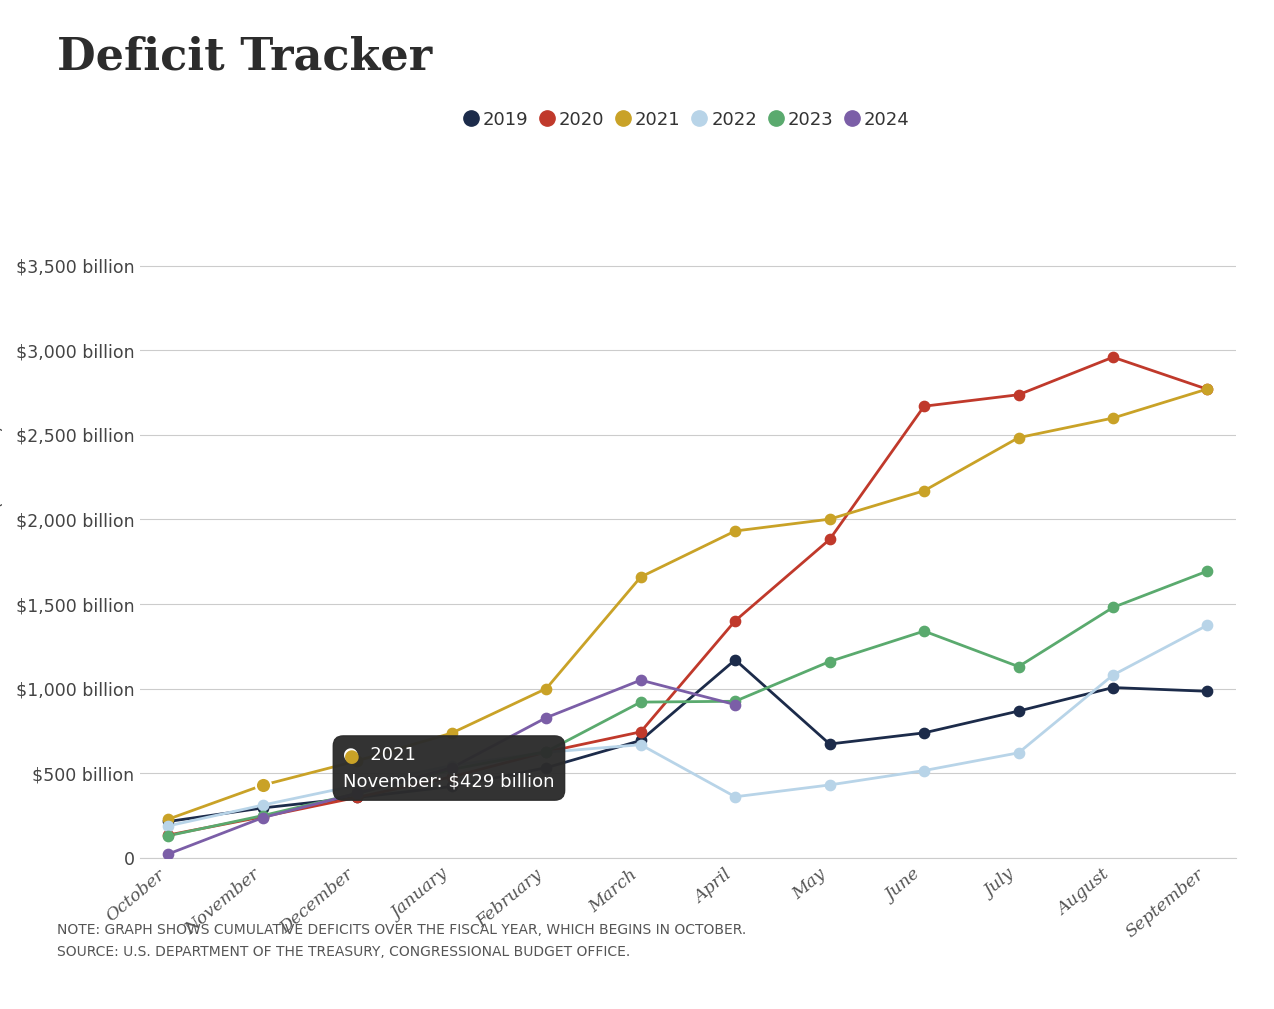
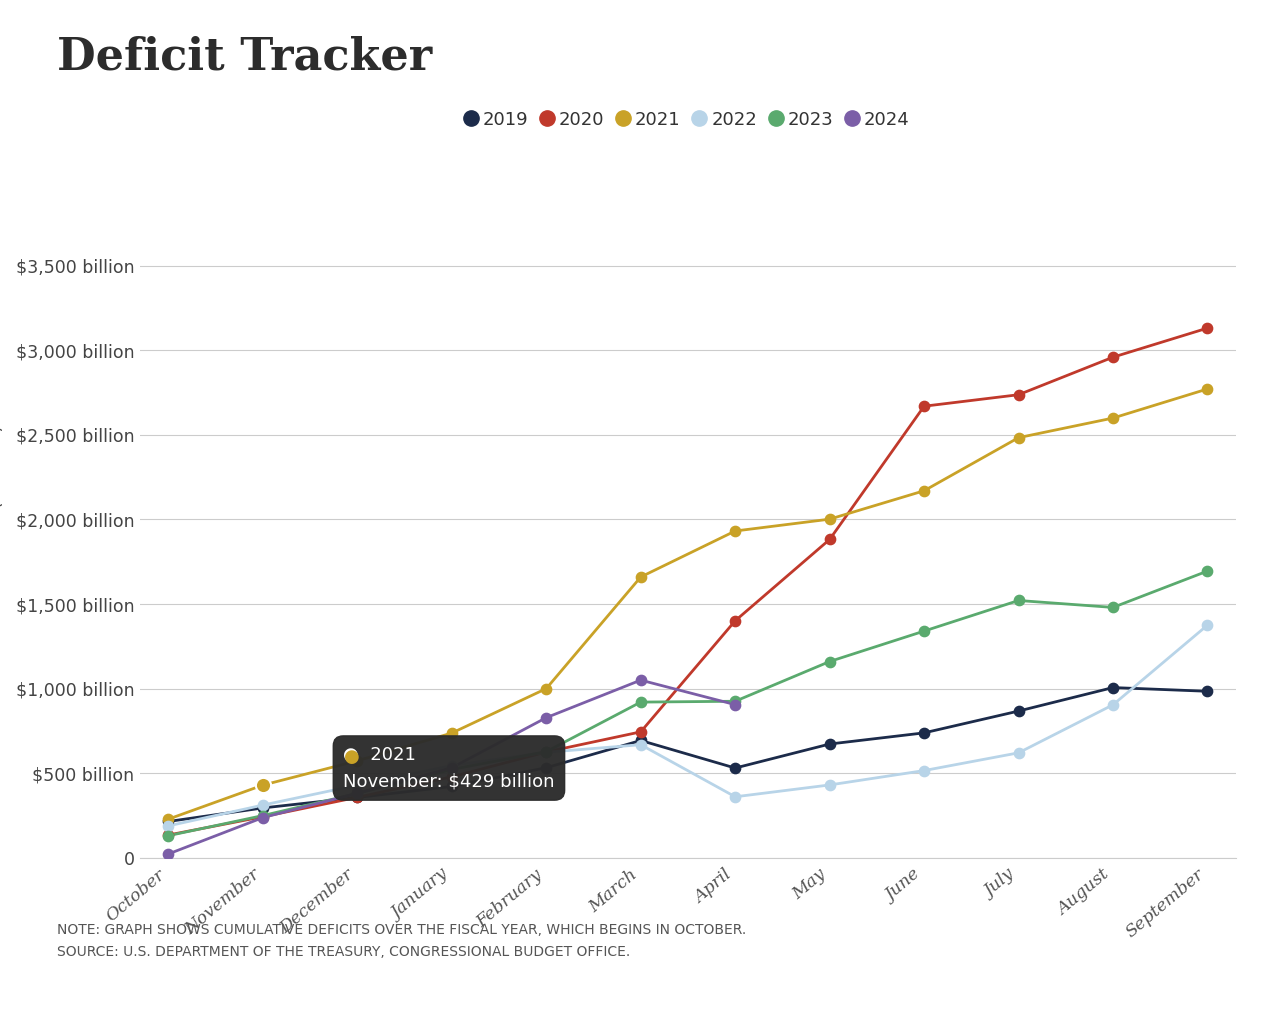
2019/April: $1,170 billion -> $530 billion
2023/July: $1,130 billion -> $1,520 billion
2022/August: $1,080 billion -> $900 billion
2020/September: $2,770 billion -> $3,130 billion
